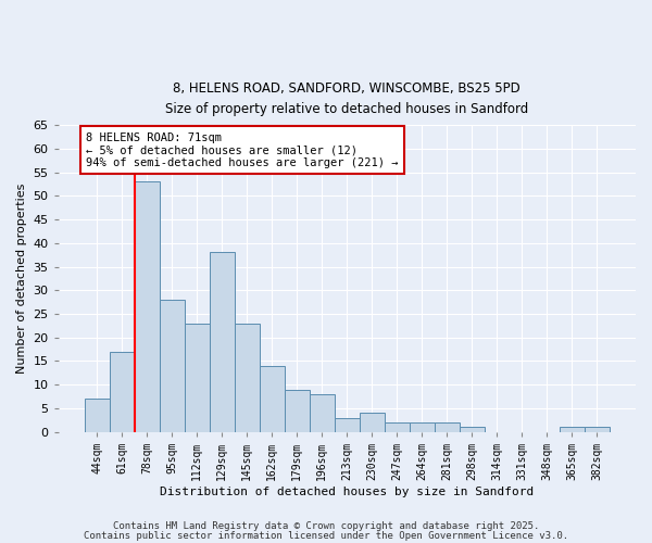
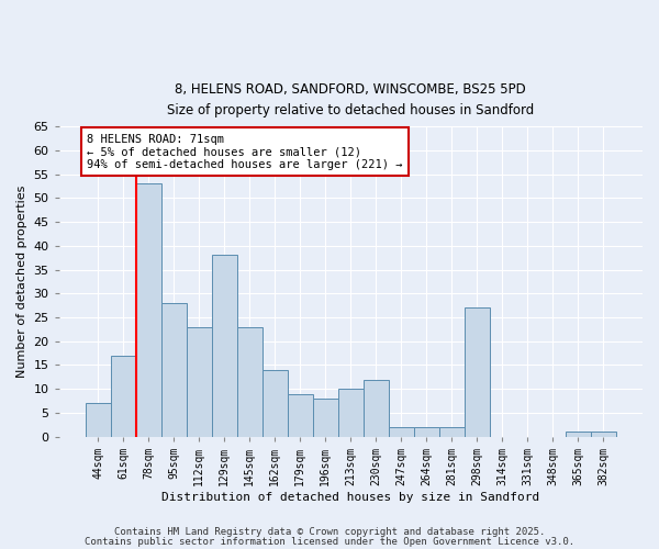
213sqm: 3 -> 10
230sqm: 4 -> 12
298sqm: 1 -> 27
